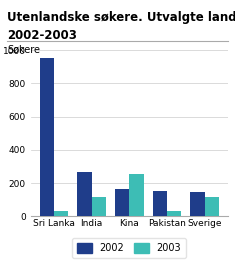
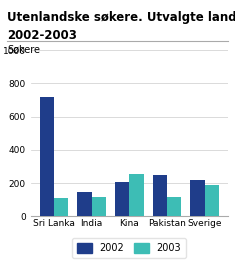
2002/Sri Lanka: 950 -> 720
2003/Sri Lanka: 40 -> 110
2002/India: 270 -> 150
2002/Kina: 160 -> 210
2002/Pakistan: 160 -> 250
2003/Pakistan: 40 -> 120
2002/Sverige: 150 -> 220
2003/Sverige: 120 -> 190
